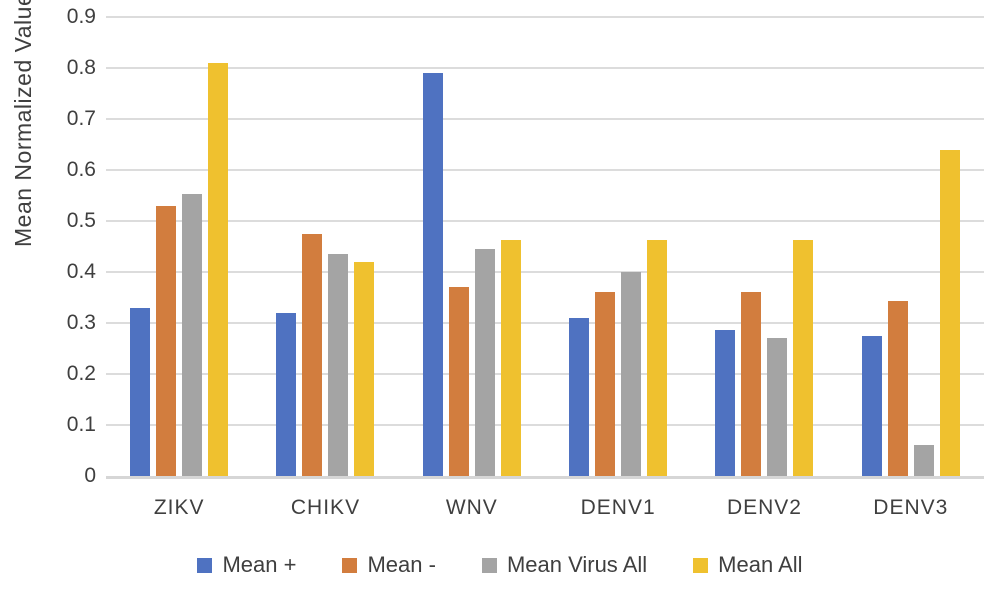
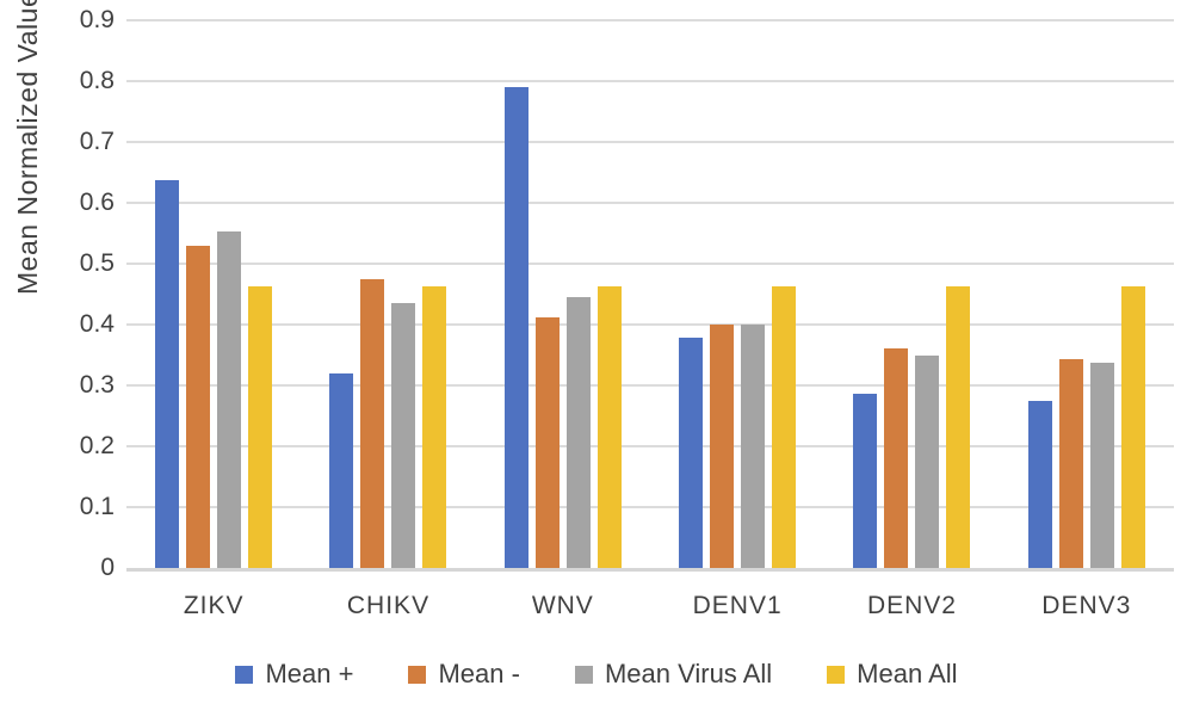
Mean +/ZIKV: 0.33 -> 0.64
Mean All/ZIKV: 0.81 -> 0.46
Mean All/CHIKV: 0.42 -> 0.46
Mean -/WNV: 0.37 -> 0.41
Mean +/DENV1: 0.31 -> 0.38
Mean -/DENV1: 0.36 -> 0.40
Mean Virus All/DENV2: 0.27 -> 0.35
Mean Virus All/DENV3: 0.06 -> 0.34
Mean All/DENV3: 0.64 -> 0.46
